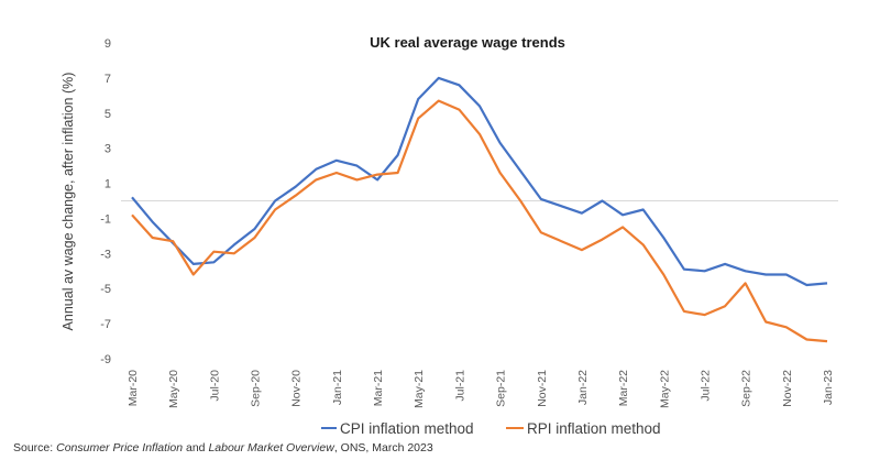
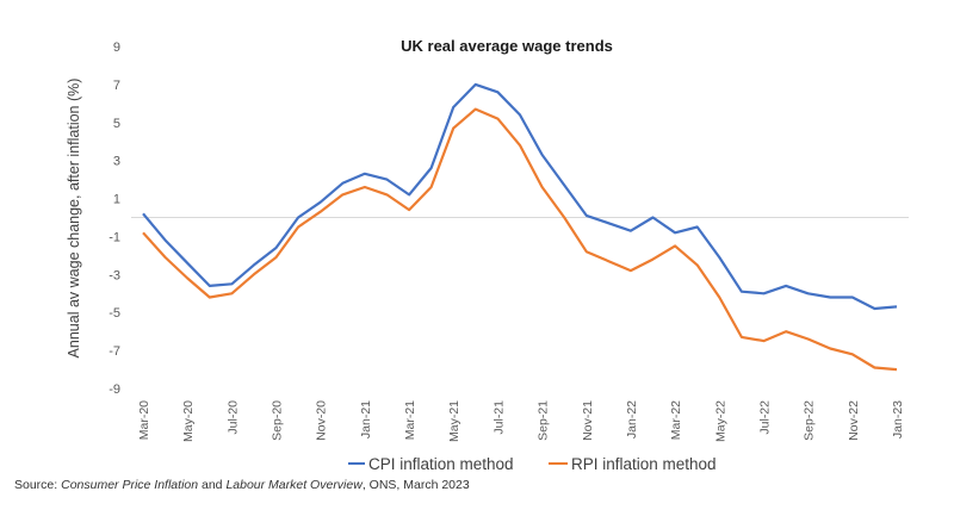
RPI inflation method/May-20: -2.3 -> -3.2
RPI inflation method/Jul-20: -2.9 -> -4.0
RPI inflation method/Mar-21: 1.5 -> 0.4
RPI inflation method/Sep-22: -4.7 -> -6.4
